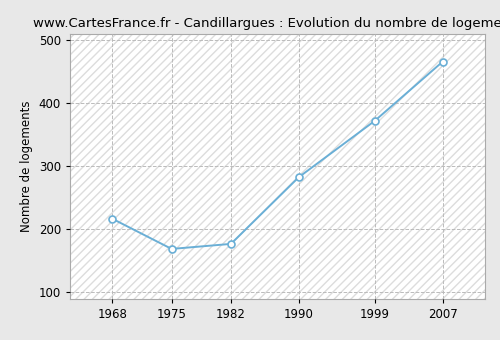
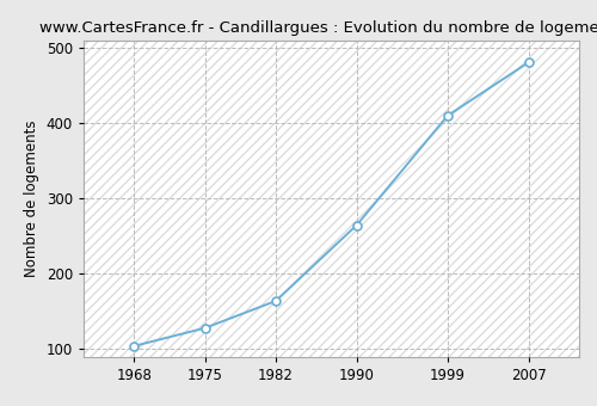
1968: 216 -> 103
1975: 168 -> 127
1982: 176 -> 163
1990: 282 -> 264
1999: 372 -> 410
2007: 466 -> 481
